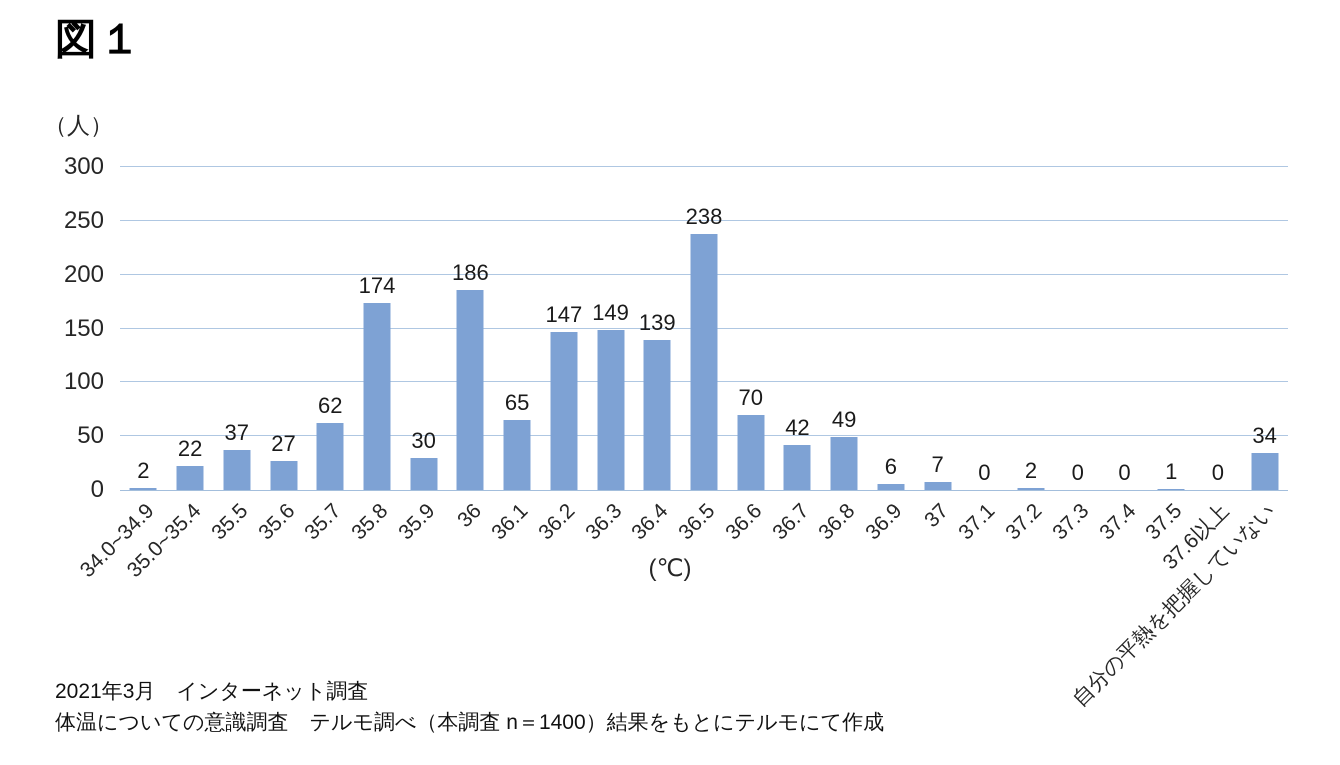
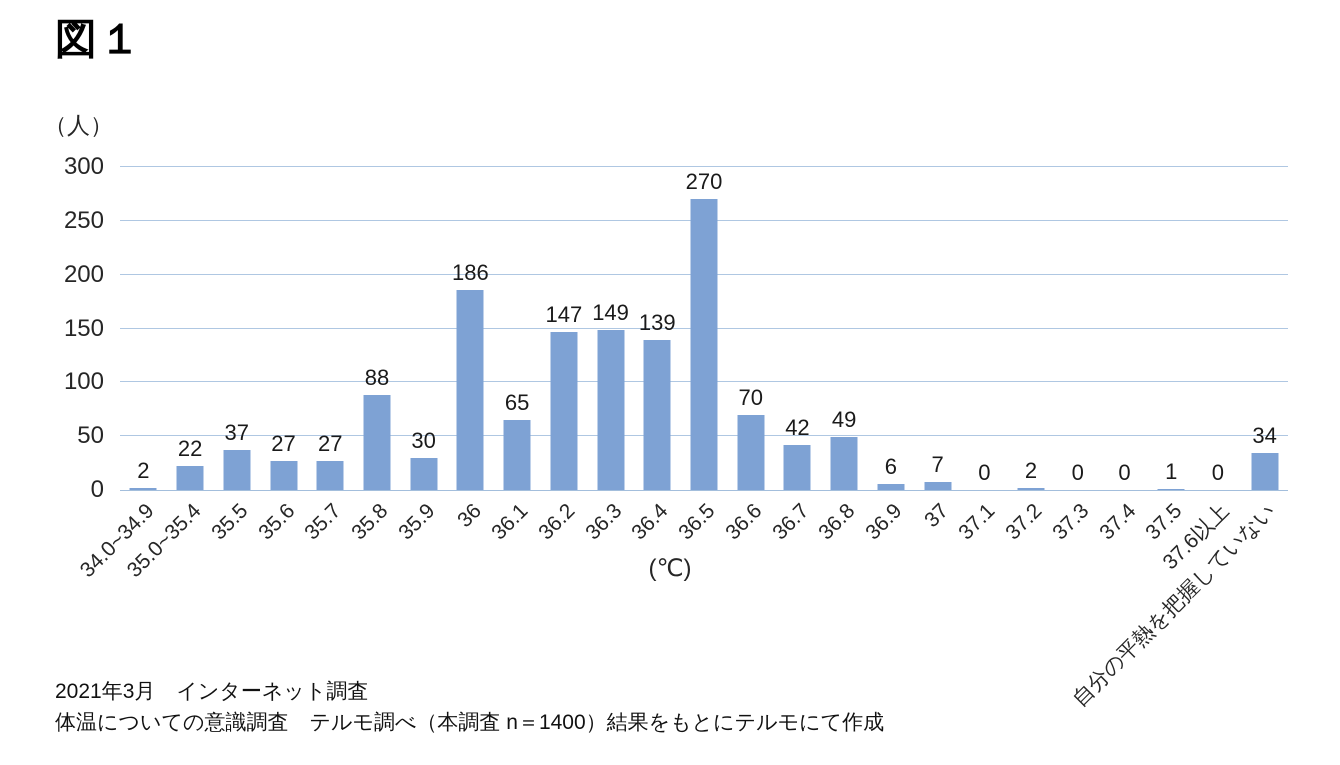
35.7: 62 -> 27
35.8: 174 -> 88
36.5: 238 -> 270
